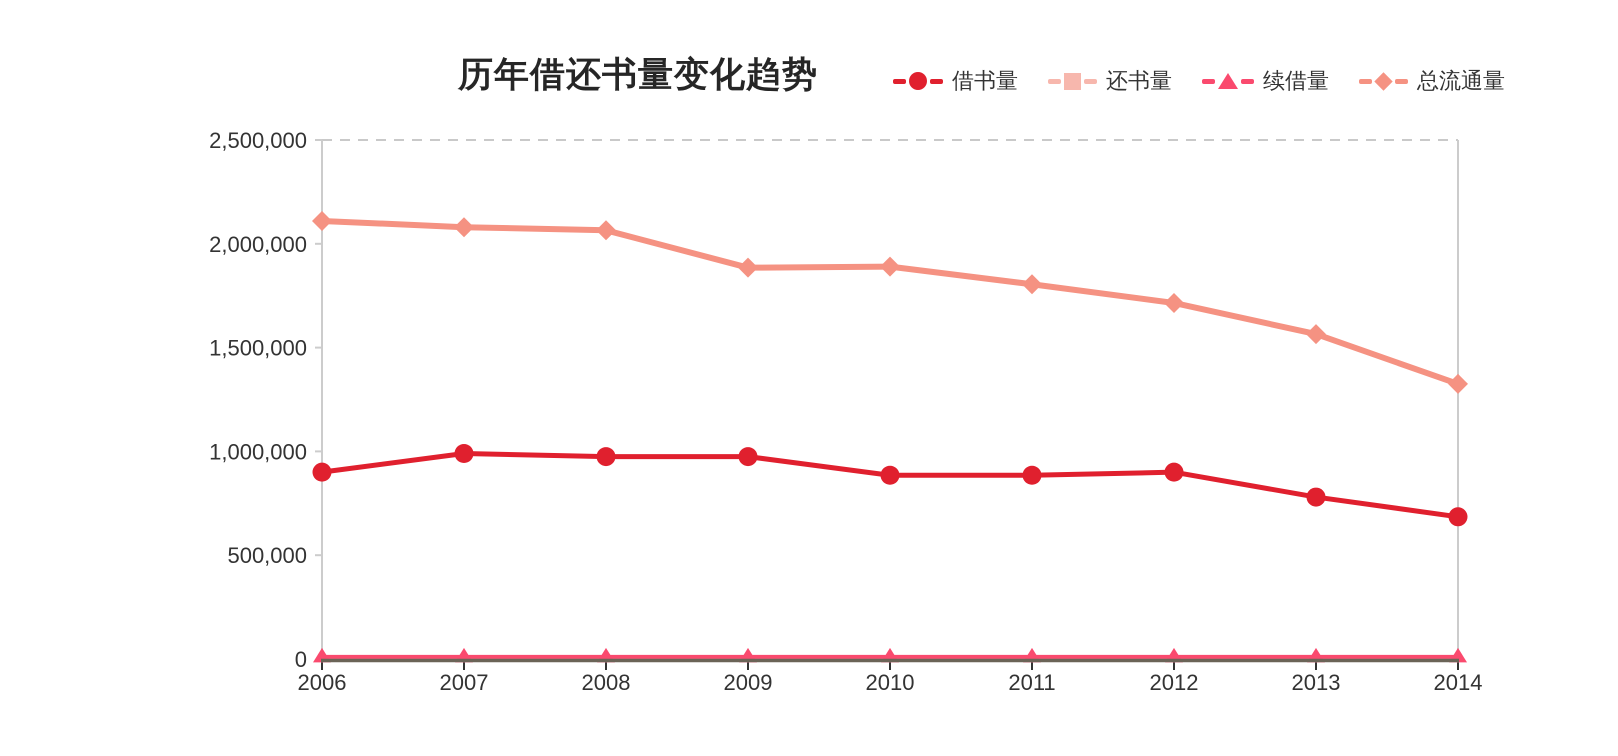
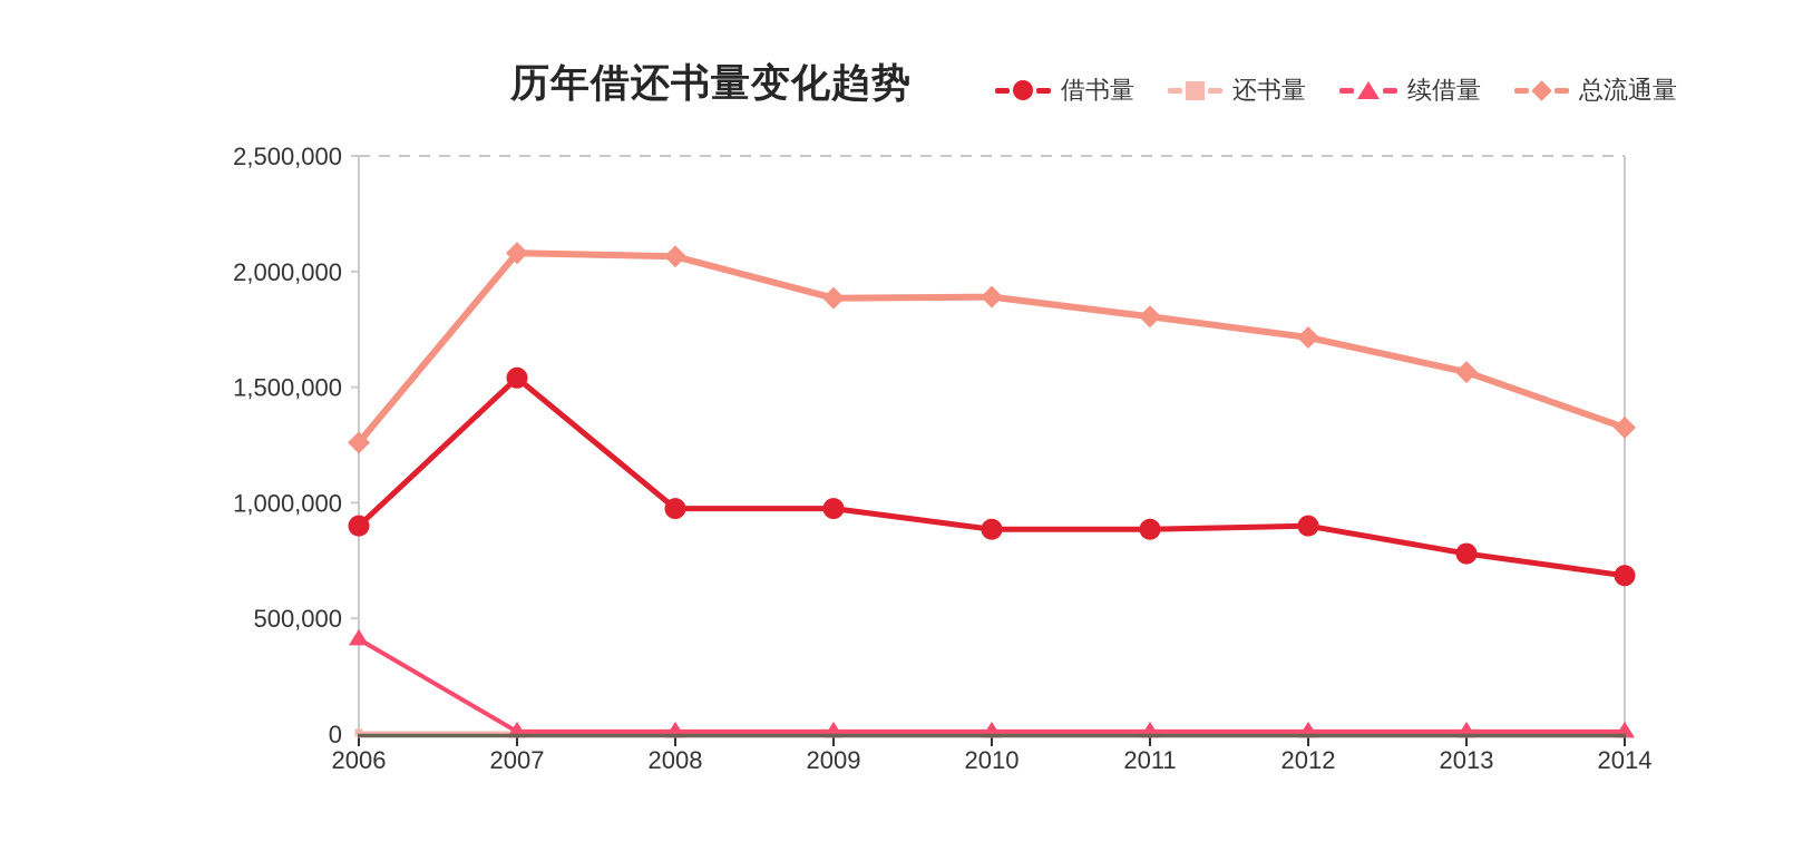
续借量/2006: 10000 -> 410000
总流通量/2006: 2110000 -> 1260000
借书量/2007: 990000 -> 1540000
